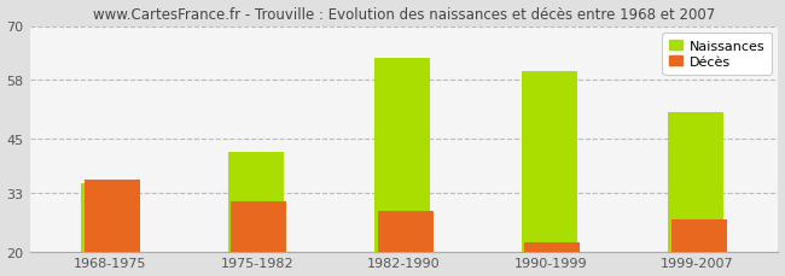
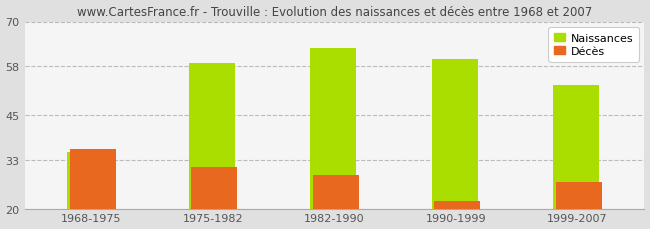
Naissances/1975-1982: 42 -> 59
Naissances/1999-2007: 51 -> 53
